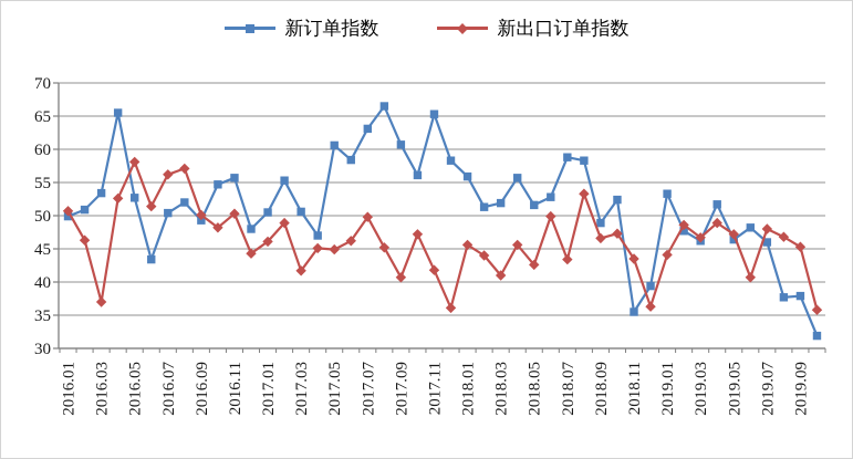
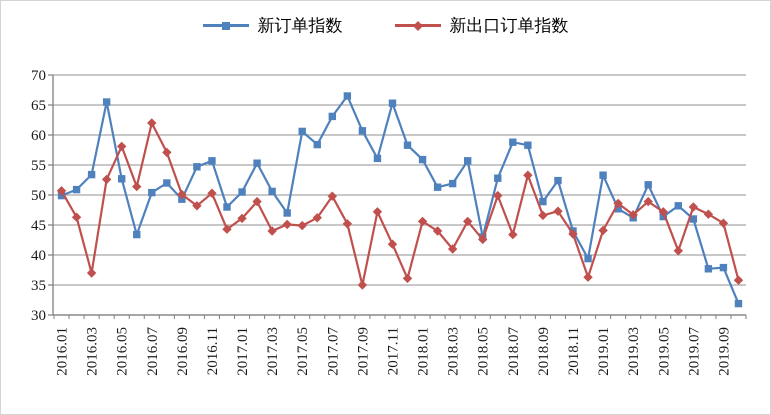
新出口订单指数/2016.07: 56 -> 62
新出口订单指数/2017.03: 42 -> 44
新出口订单指数/2017.09: 41 -> 35
新订单指数/2018.05: 52 -> 43
新订单指数/2018.11: 36 -> 44
